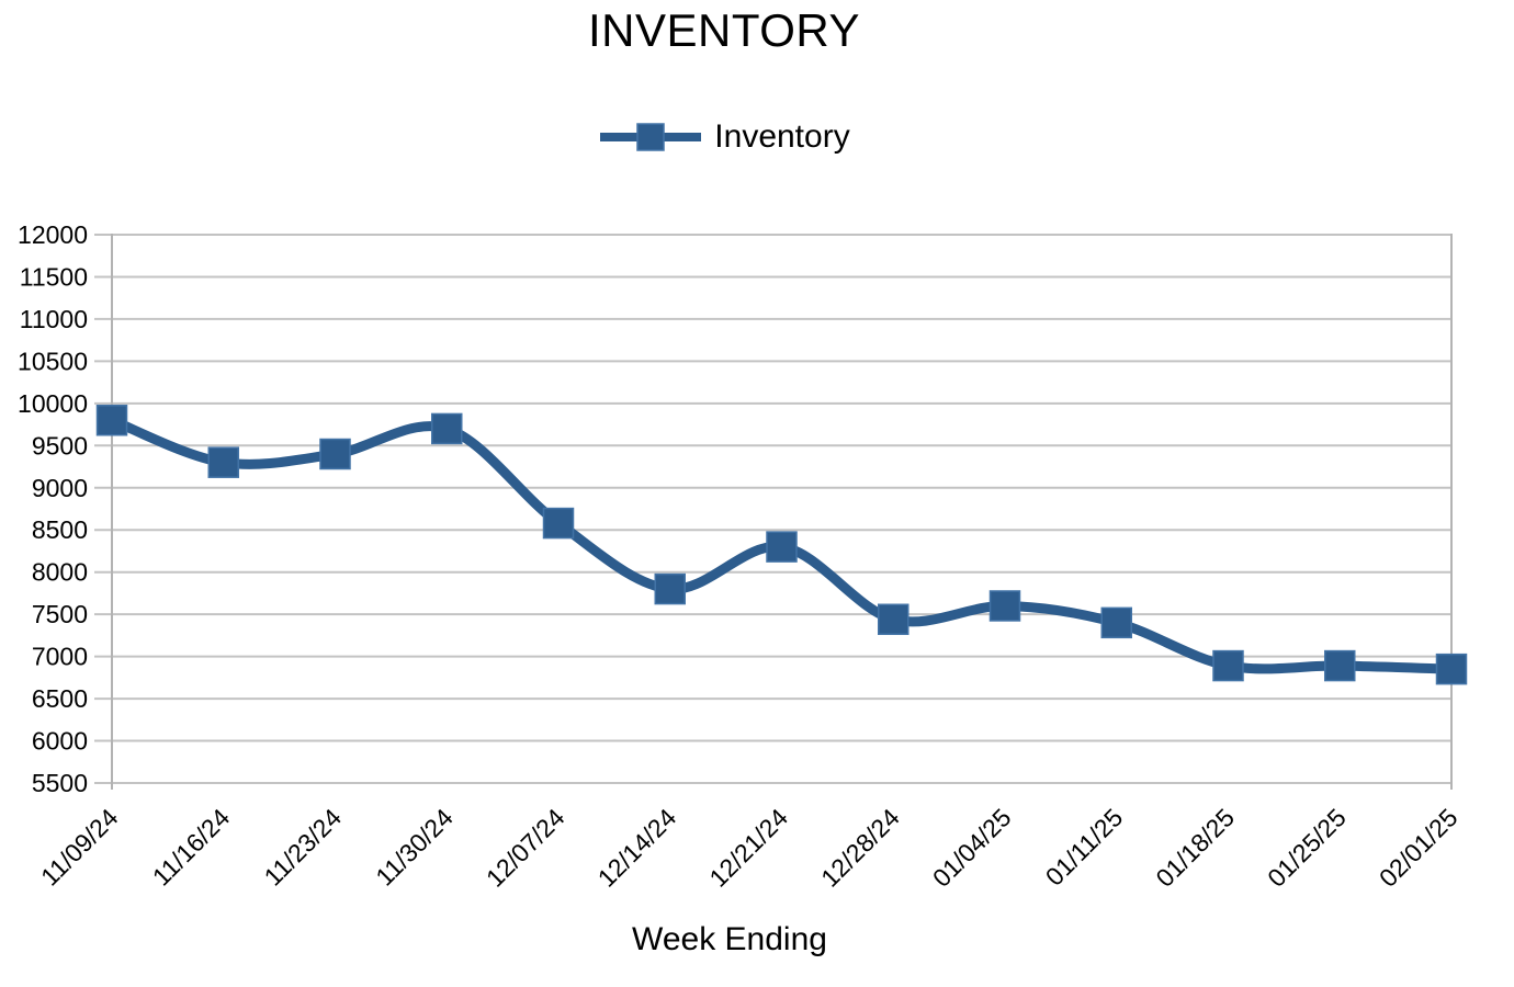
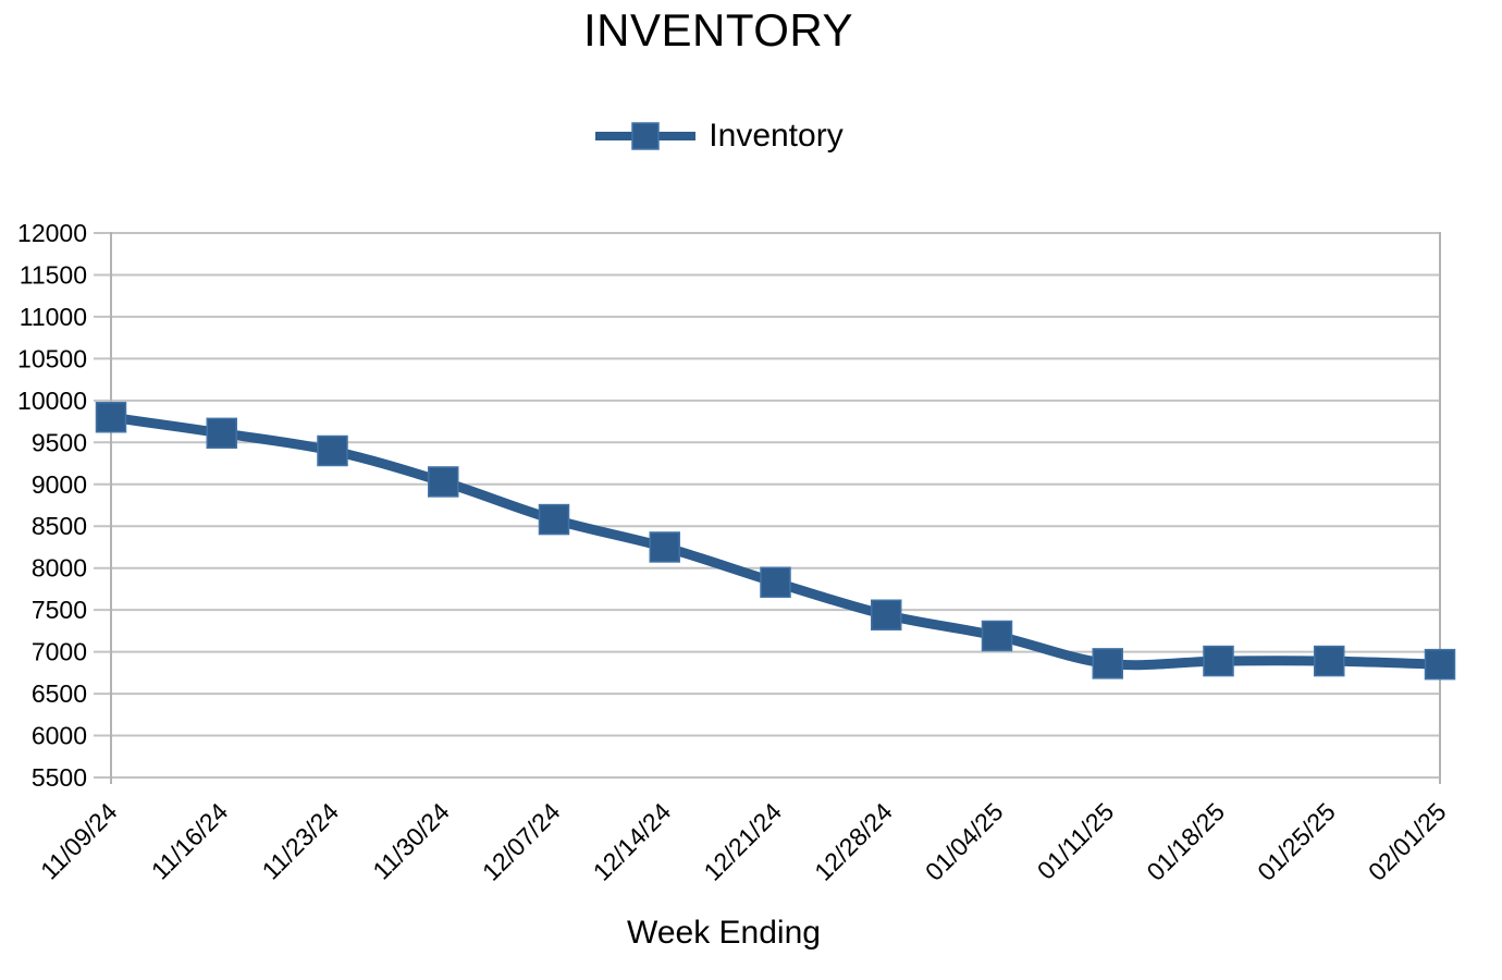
11/16/24: 9300 -> 9600
11/30/24: 9700 -> 9000
12/14/24: 7800 -> 8200
12/21/24: 8300 -> 7800
01/04/25: 7600 -> 7200
01/11/25: 7400 -> 6900
